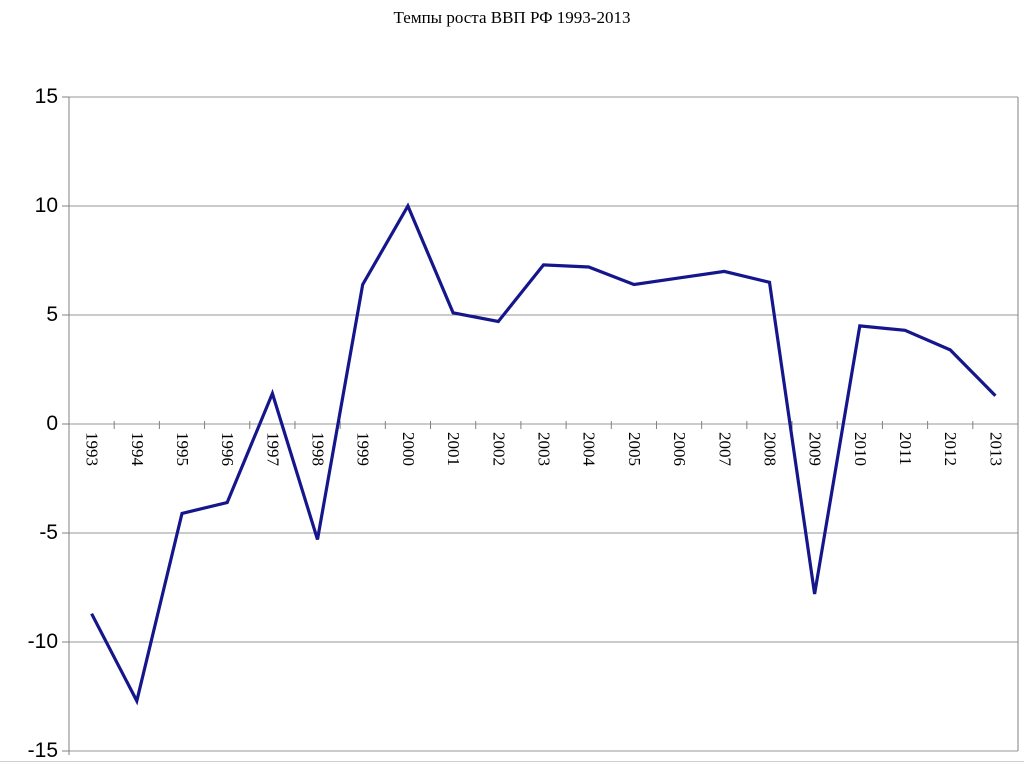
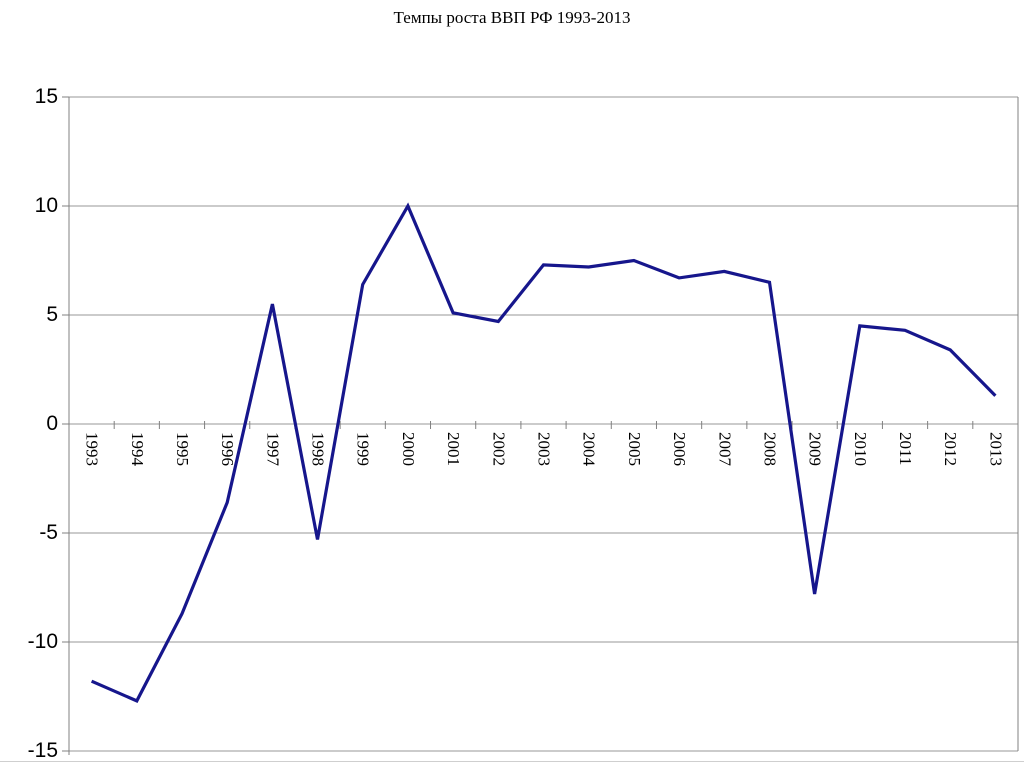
1993: -8.7 -> -11.8
1995: -4.1 -> -8.7
1997: 1.4 -> 5.5
2005: 6.4 -> 7.5
